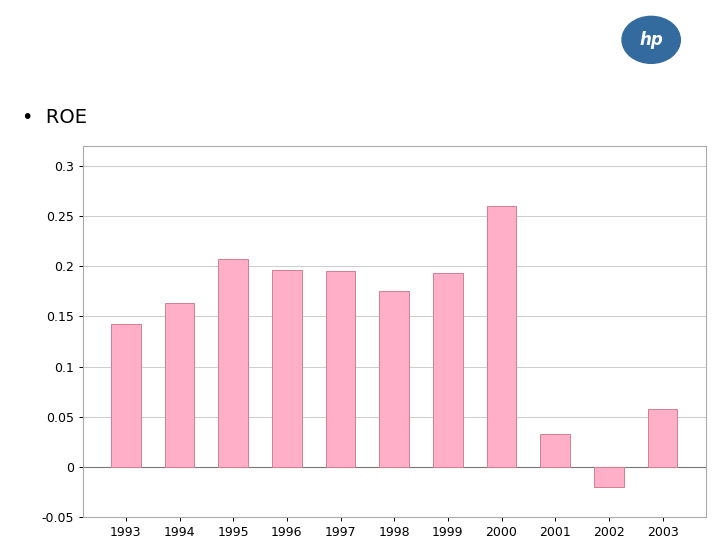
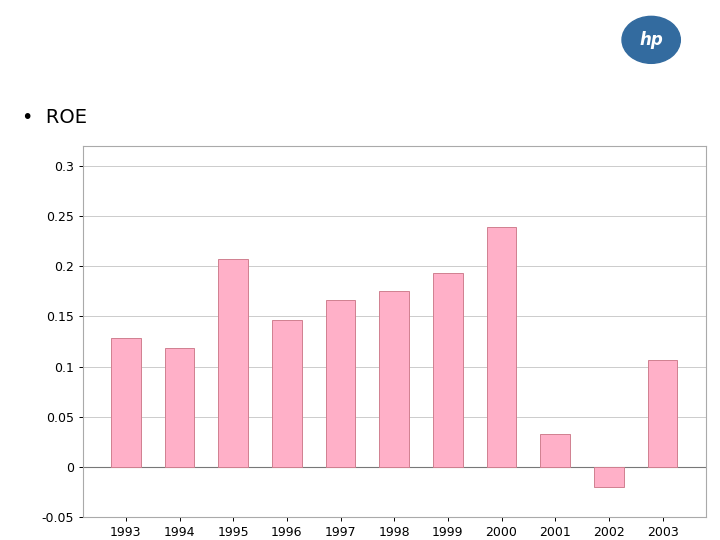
1993: 0.143 -> 0.129
1994: 0.163 -> 0.119
1996: 0.196 -> 0.147
1997: 0.195 -> 0.166
2000: 0.260 -> 0.239
2003: 0.058 -> 0.107
